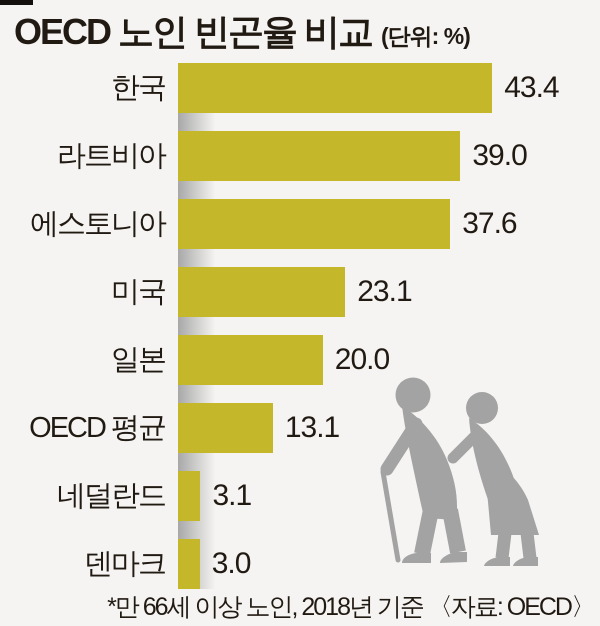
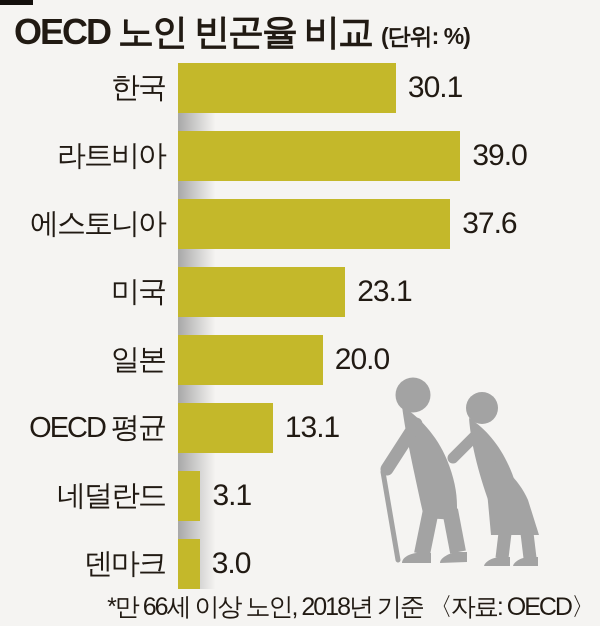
한국: 43.4 -> 30.1
